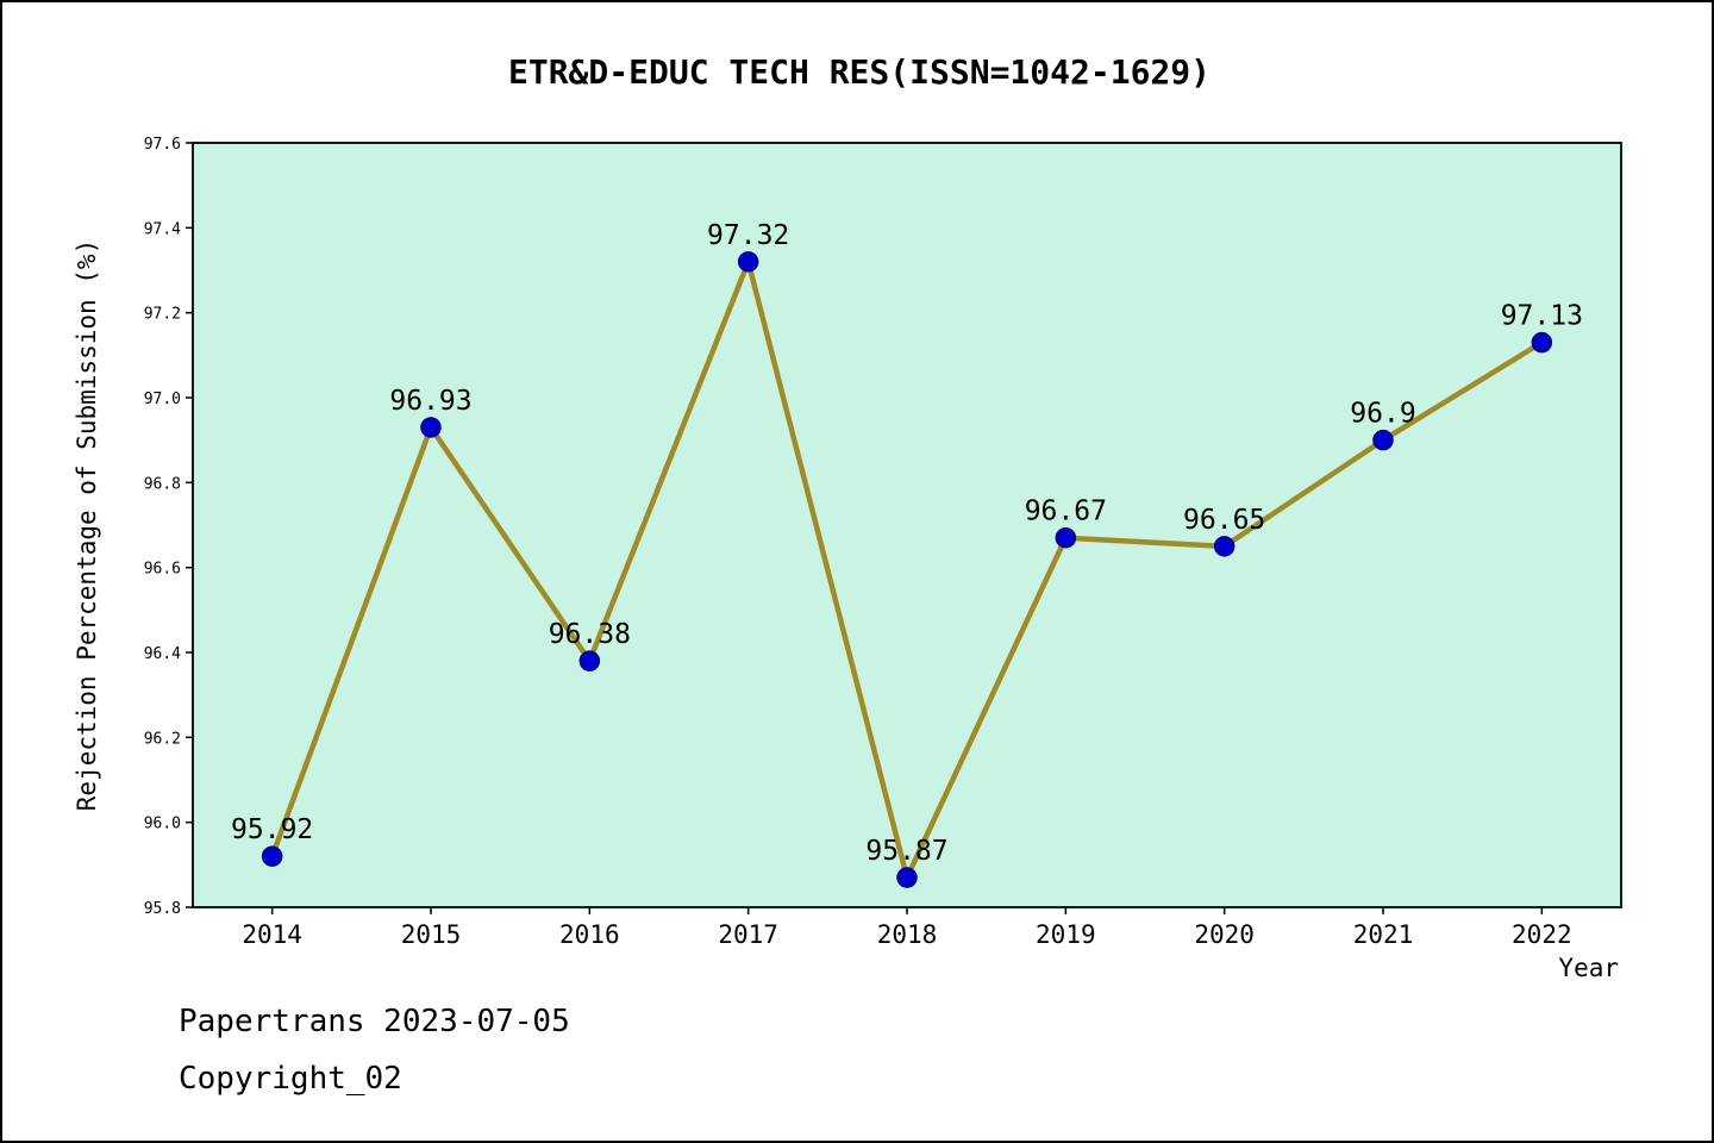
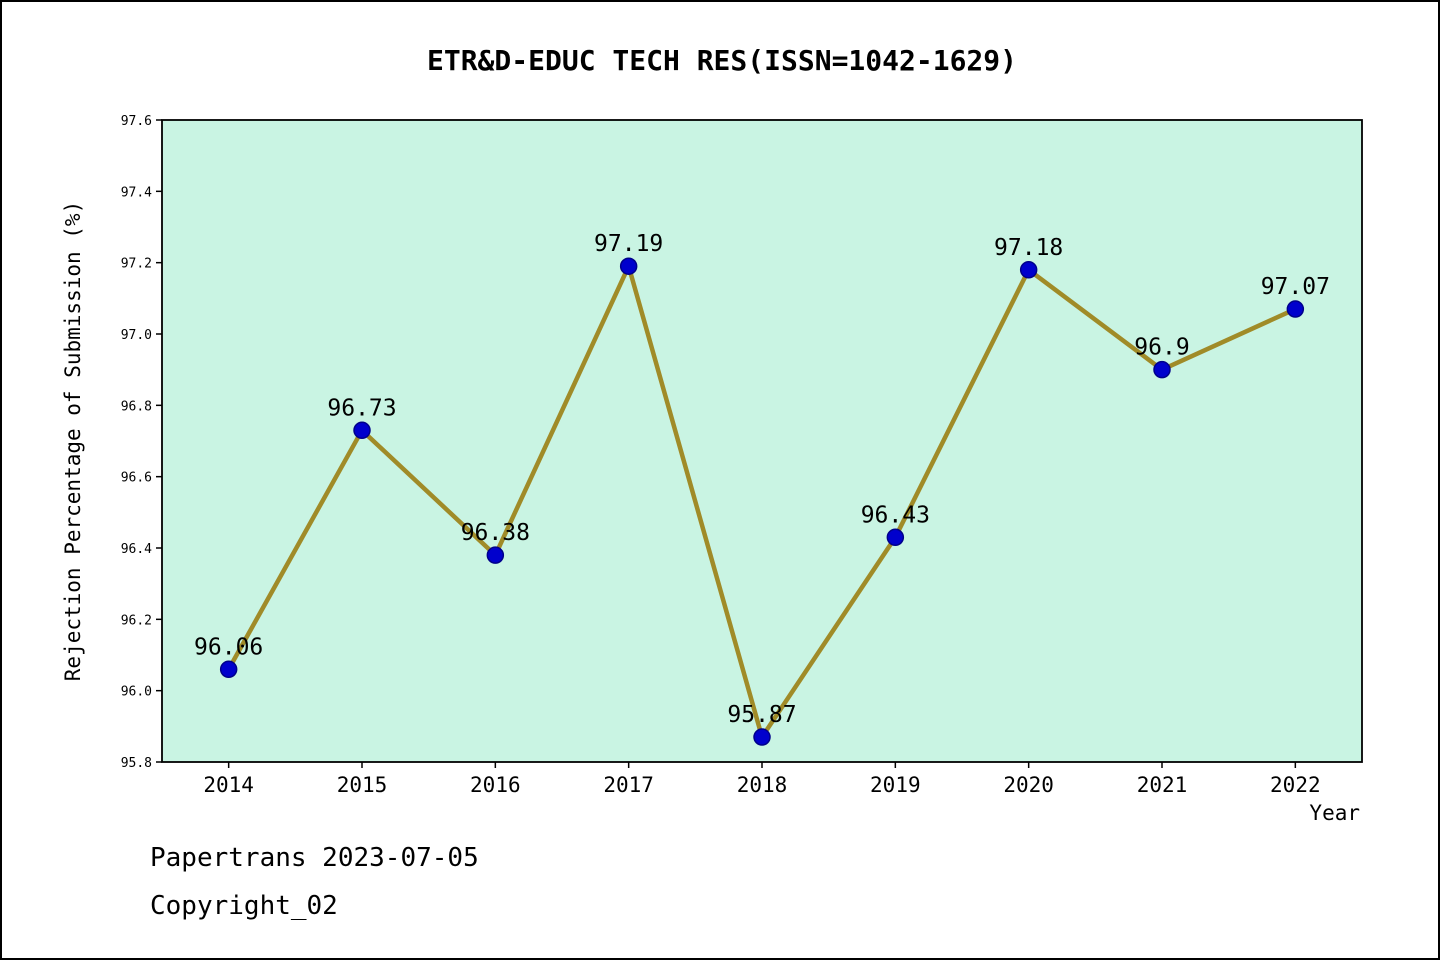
2014: 95.92 -> 96.06
2015: 96.93 -> 96.73
2017: 97.32 -> 97.19
2019: 96.67 -> 96.43
2020: 96.65 -> 97.18
2022: 97.13 -> 97.07
